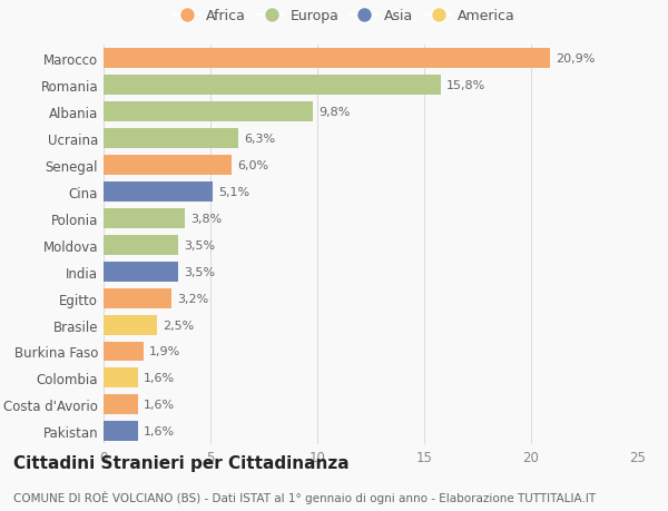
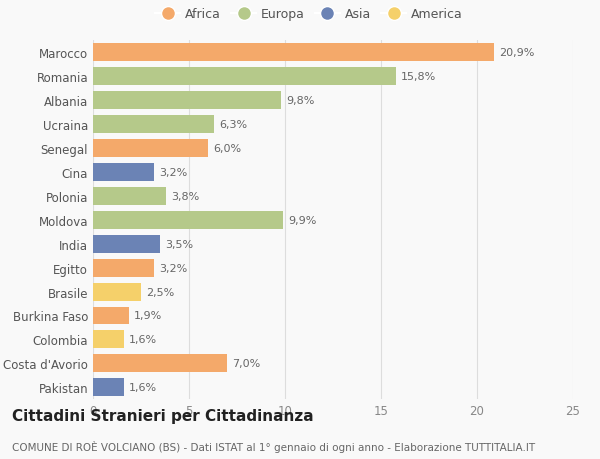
Cina: 5,1% -> 3,2%
Moldova: 3,5% -> 9,9%
Costa d'Avorio: 1,6% -> 7,0%
